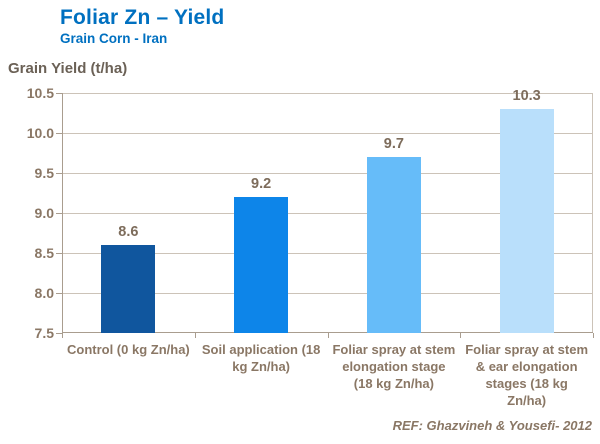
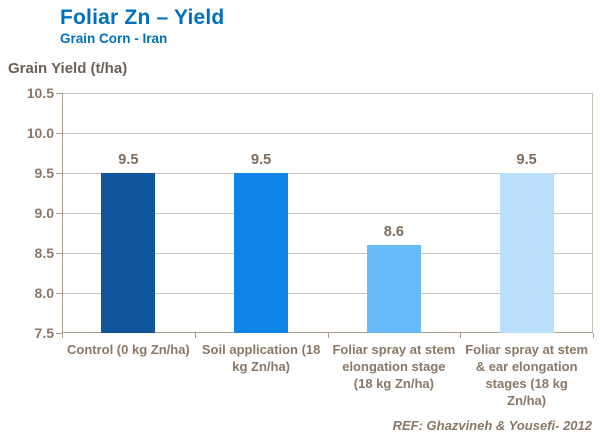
Control (0 kg Zn/ha): 8.6 -> 9.5
Soil application (18 kg Zn/ha): 9.2 -> 9.5
Foliar spray at stem elongation stage (18 kg Zn/ha): 9.7 -> 8.6
Foliar spray at stem & ear elongation stages (18 kg Zn/ha): 10.3 -> 9.5
